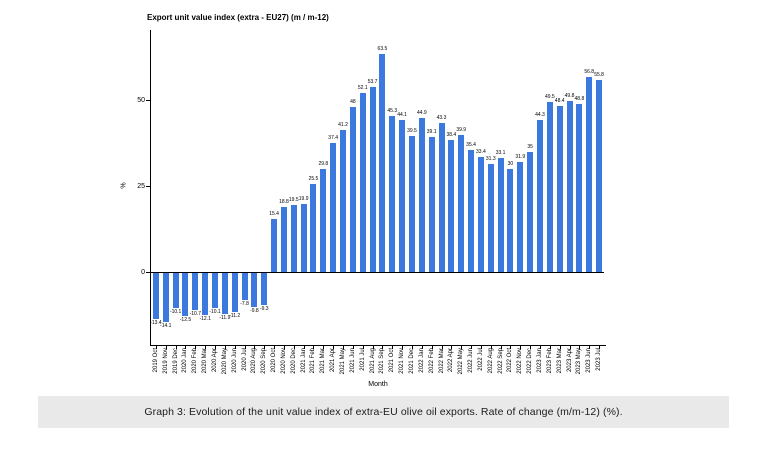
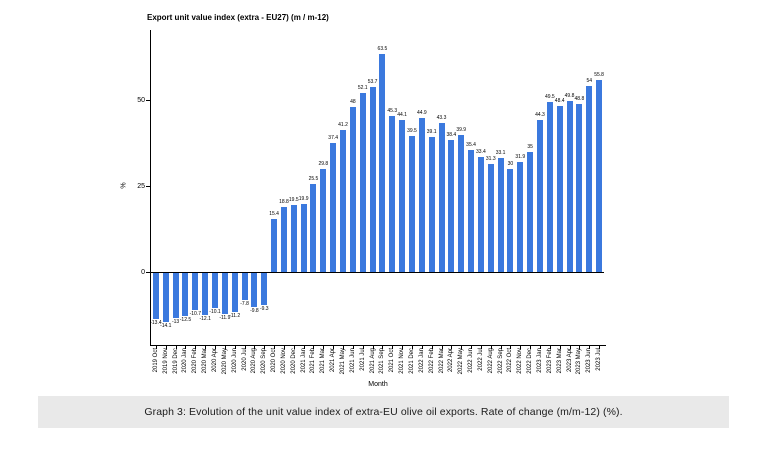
2019 Dec: -10.1 -> -13
2023 Jun: 56.8 -> 54
